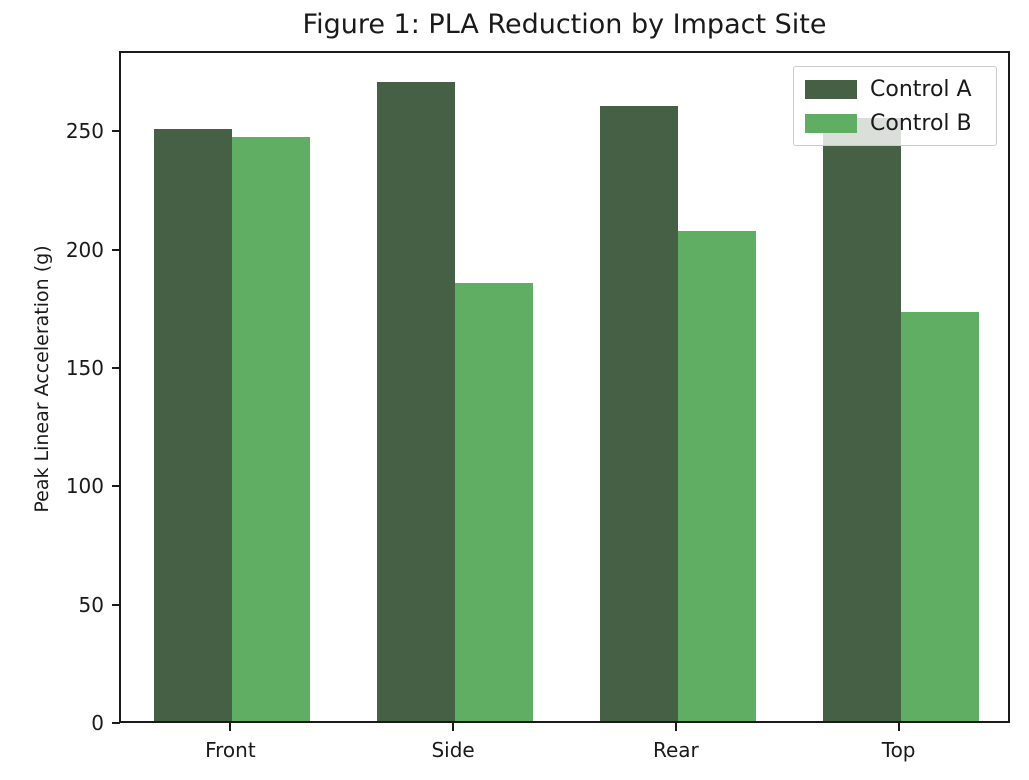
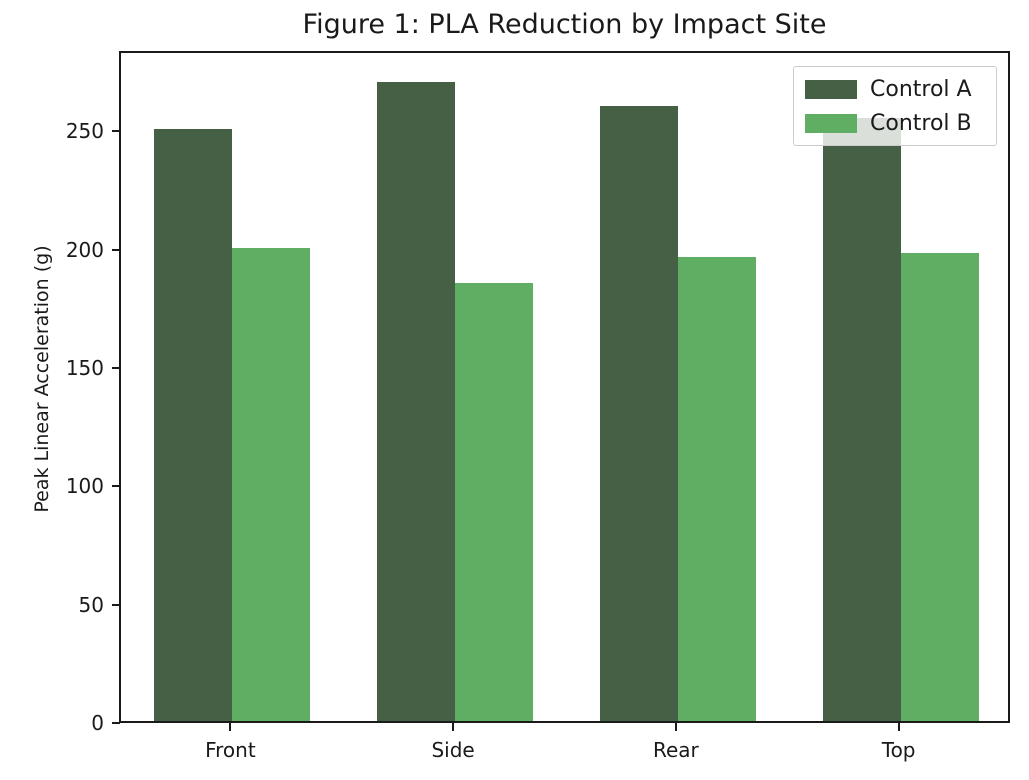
Control B/Front: 247 -> 200
Control B/Rear: 207 -> 196
Control B/Top: 173 -> 198
